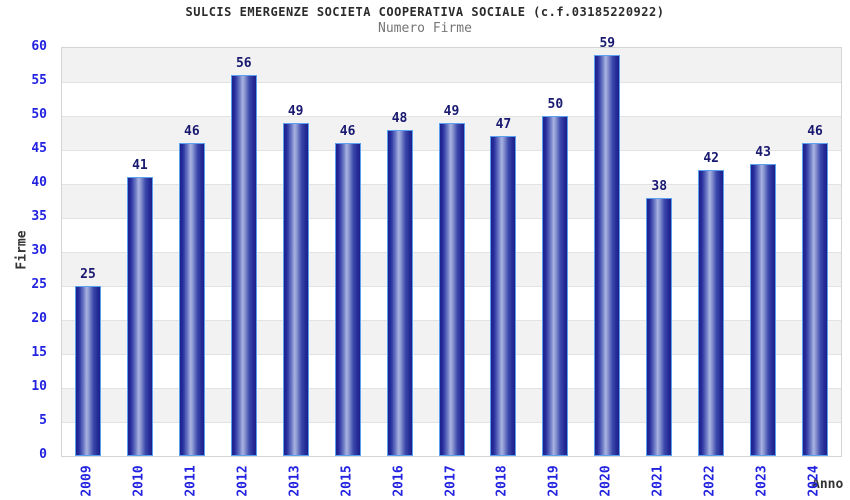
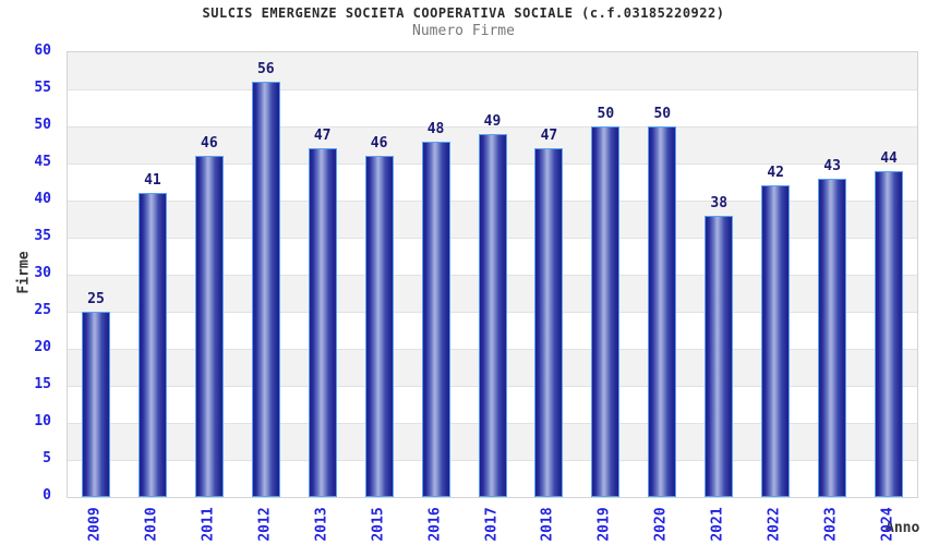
2013: 49 -> 47
2020: 59 -> 50
2024: 46 -> 44
